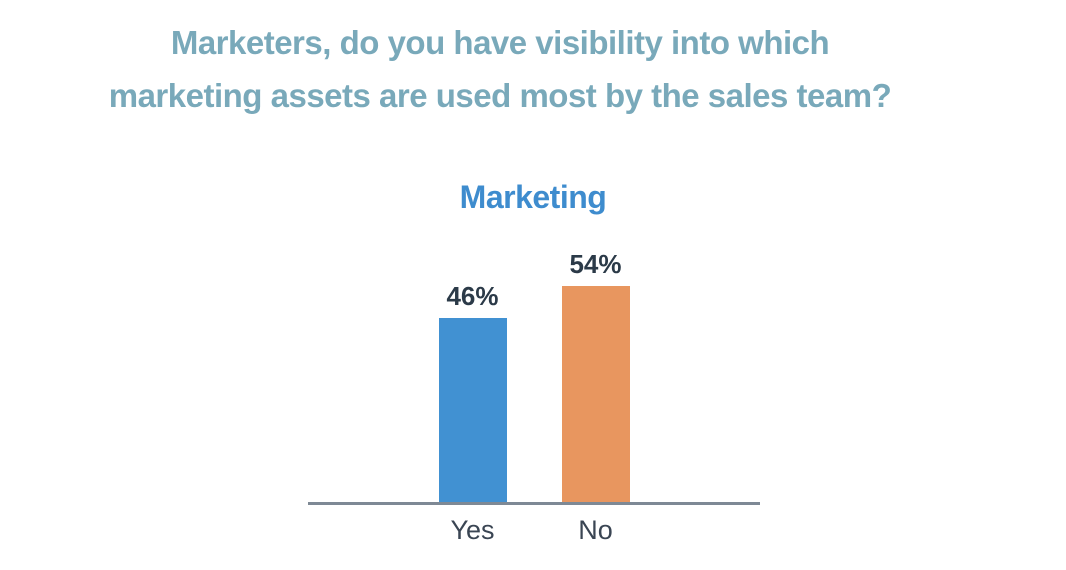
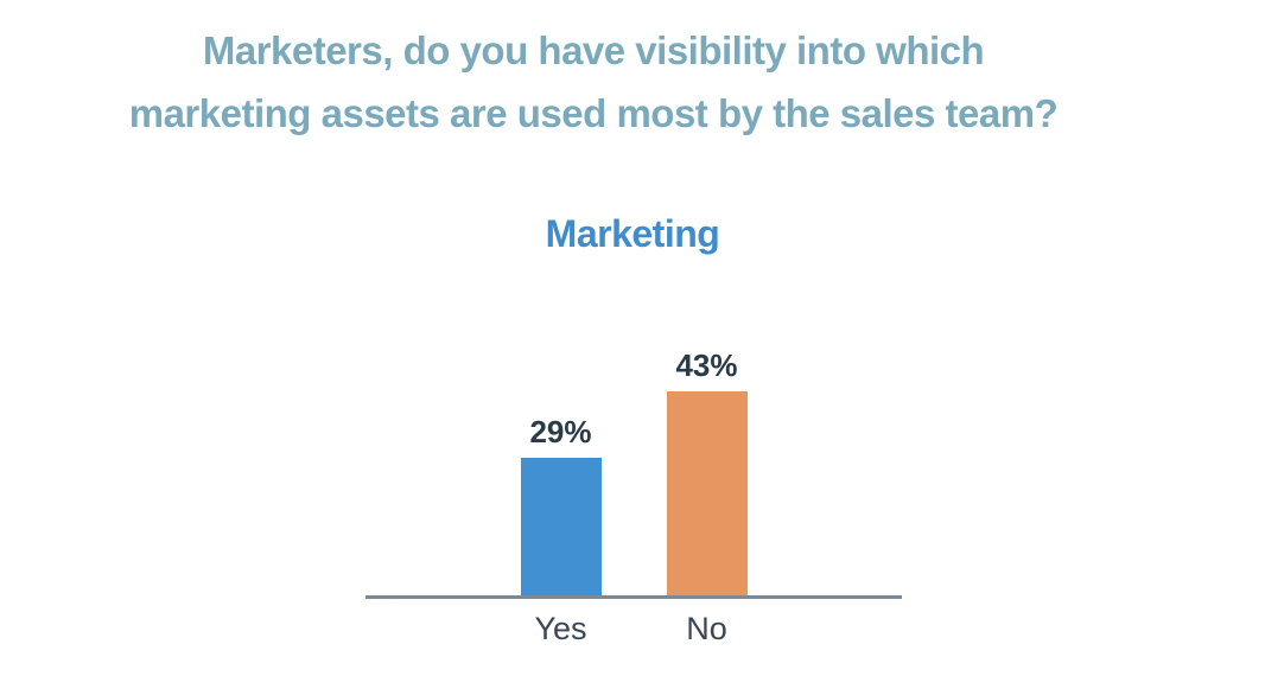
Yes: 46% -> 29%
No: 54% -> 43%
